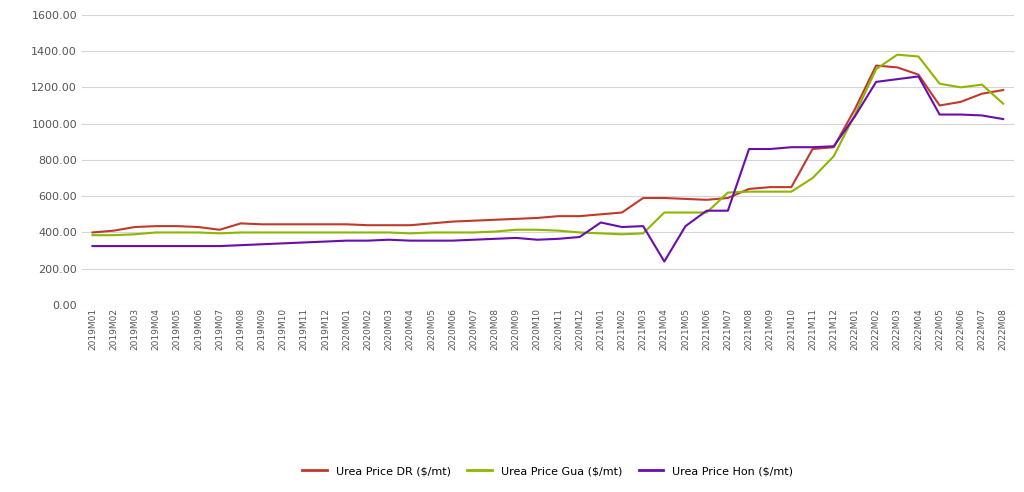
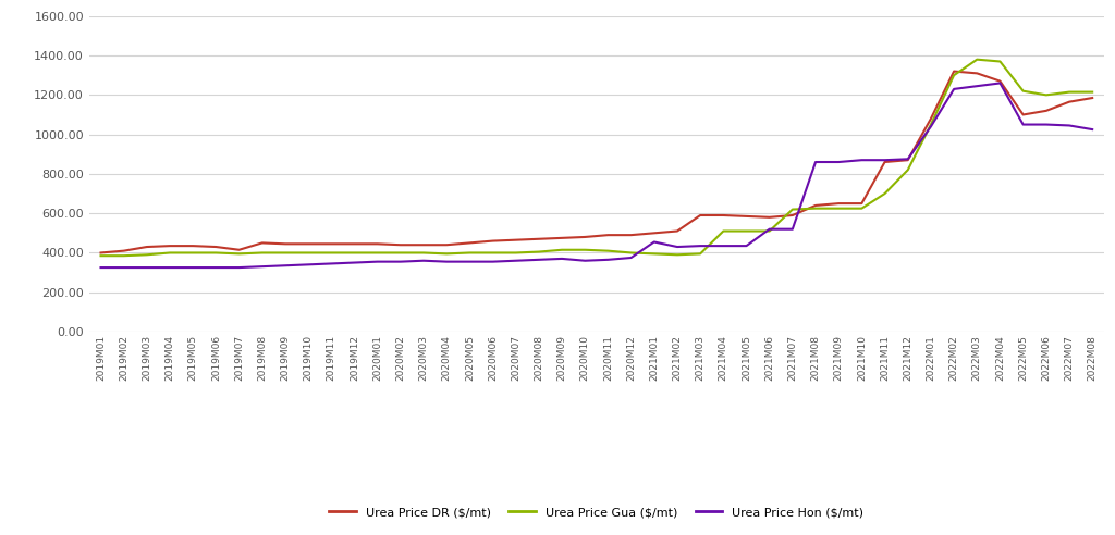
Urea Price Hon ($/mt)/2021M04: 240 -> 440
Urea Price Gua ($/mt)/2022M08: 1110 -> 1220
